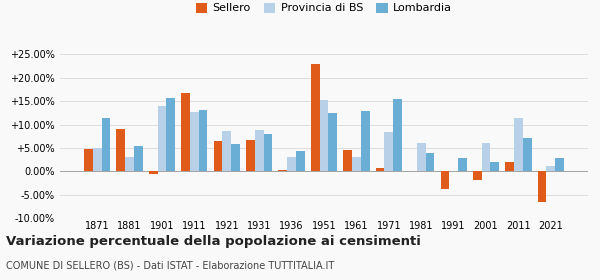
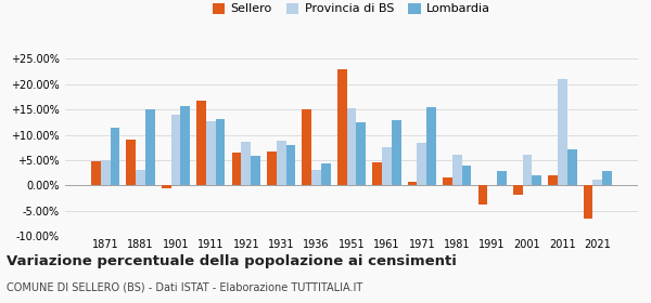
Lombardia/1881: 5.5% -> 15.0%
Sellero/1936: 0.3% -> 15.0%
Provincia di BS/1961: 3.0% -> 7.5%
Sellero/1981: 0.2% -> 1.5%
Provincia di BS/2011: 11.5% -> 21.0%
